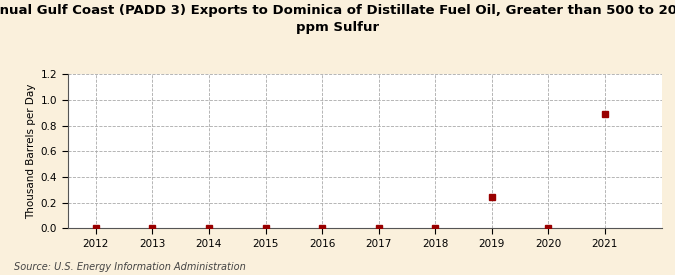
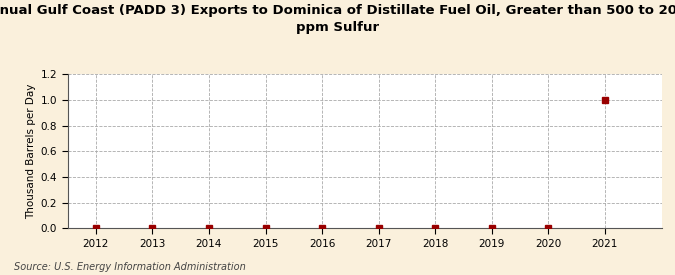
2019: 0.24 -> 0.00
2021: 0.89 -> 1.00
